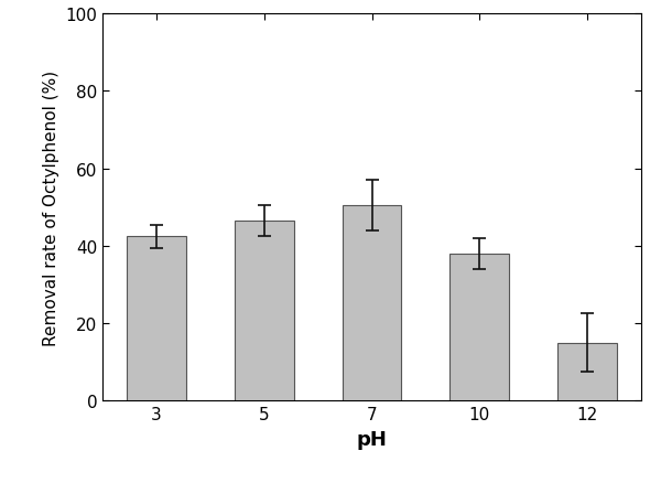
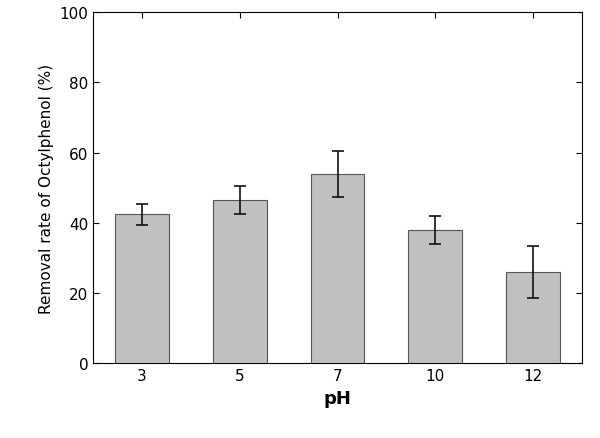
7: 50.5 -> 54.0
12: 15.0 -> 26.0
